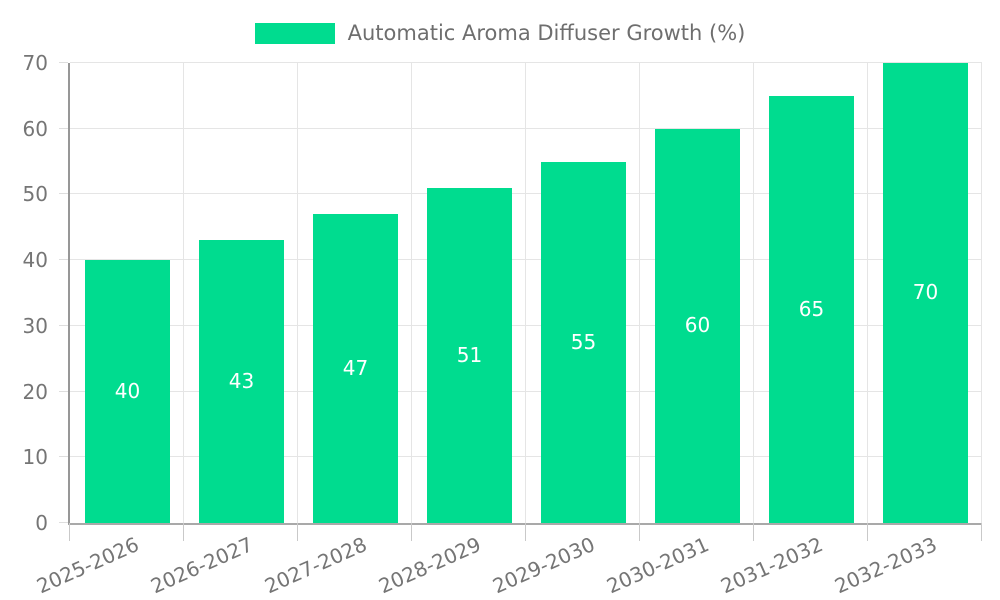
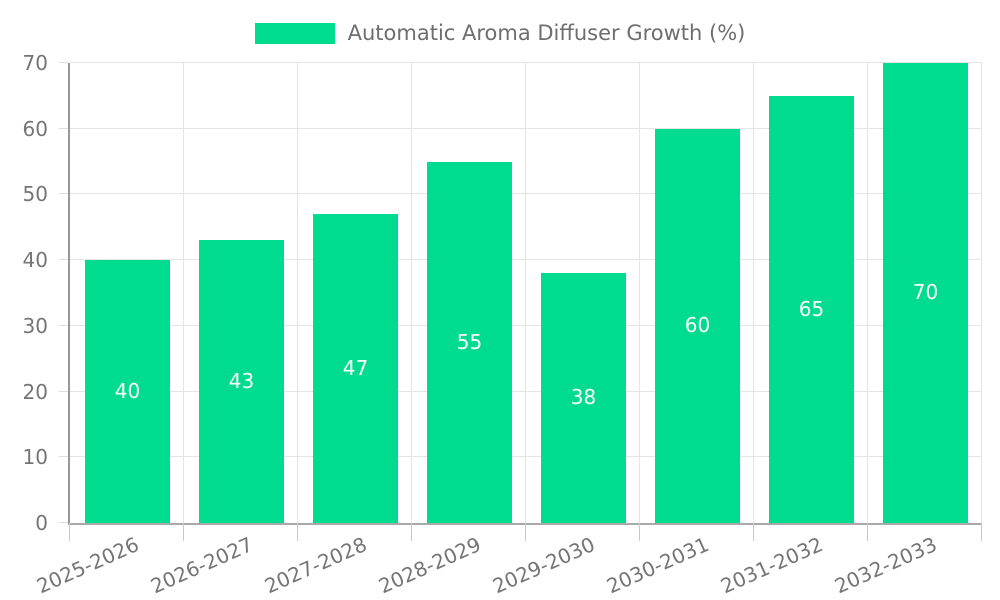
2028-2029: 51 -> 55
2029-2030: 55 -> 38
